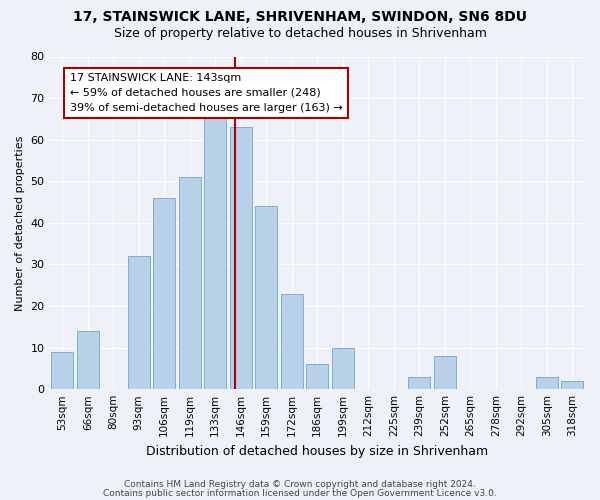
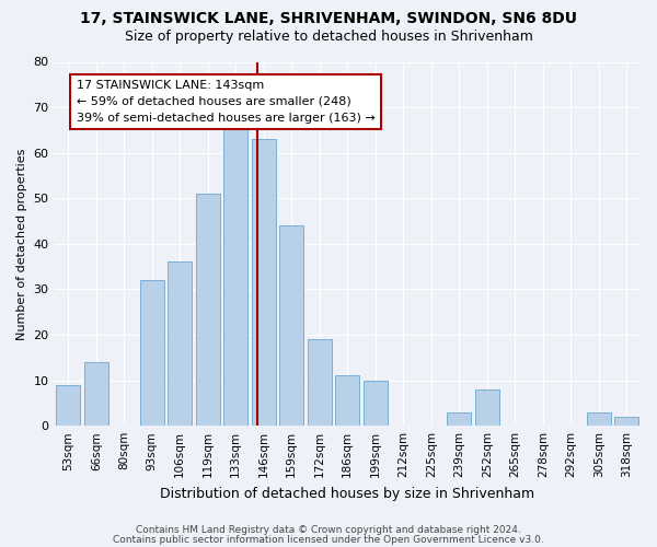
106sqm: 46 -> 36
172sqm: 23 -> 19
186sqm: 6 -> 11
